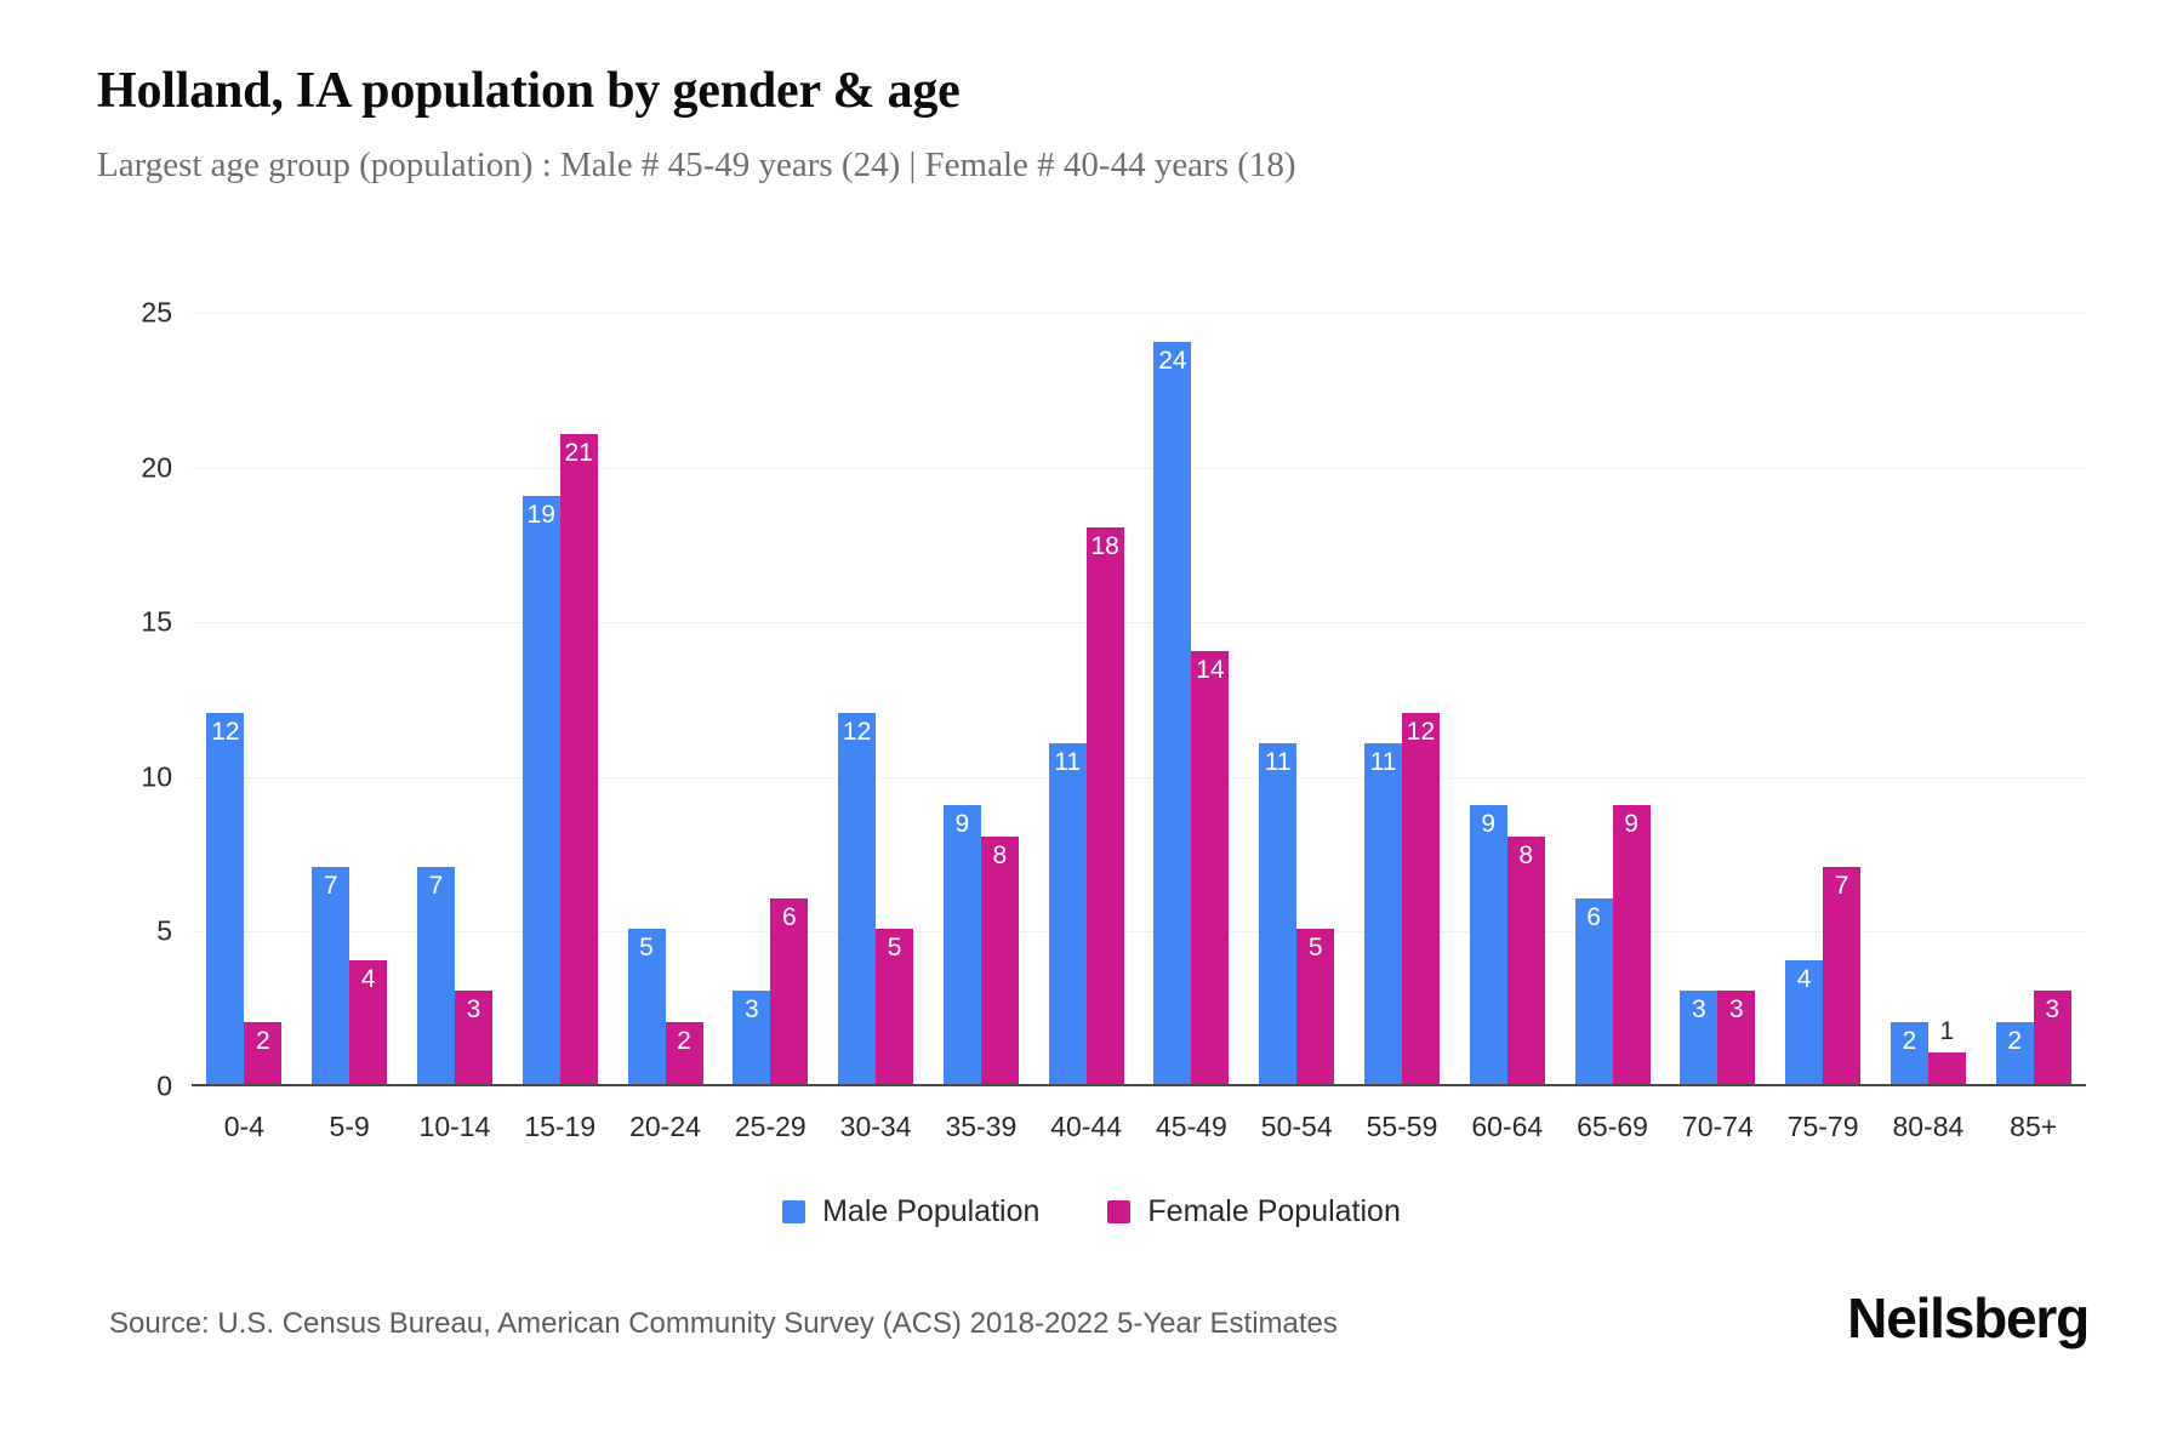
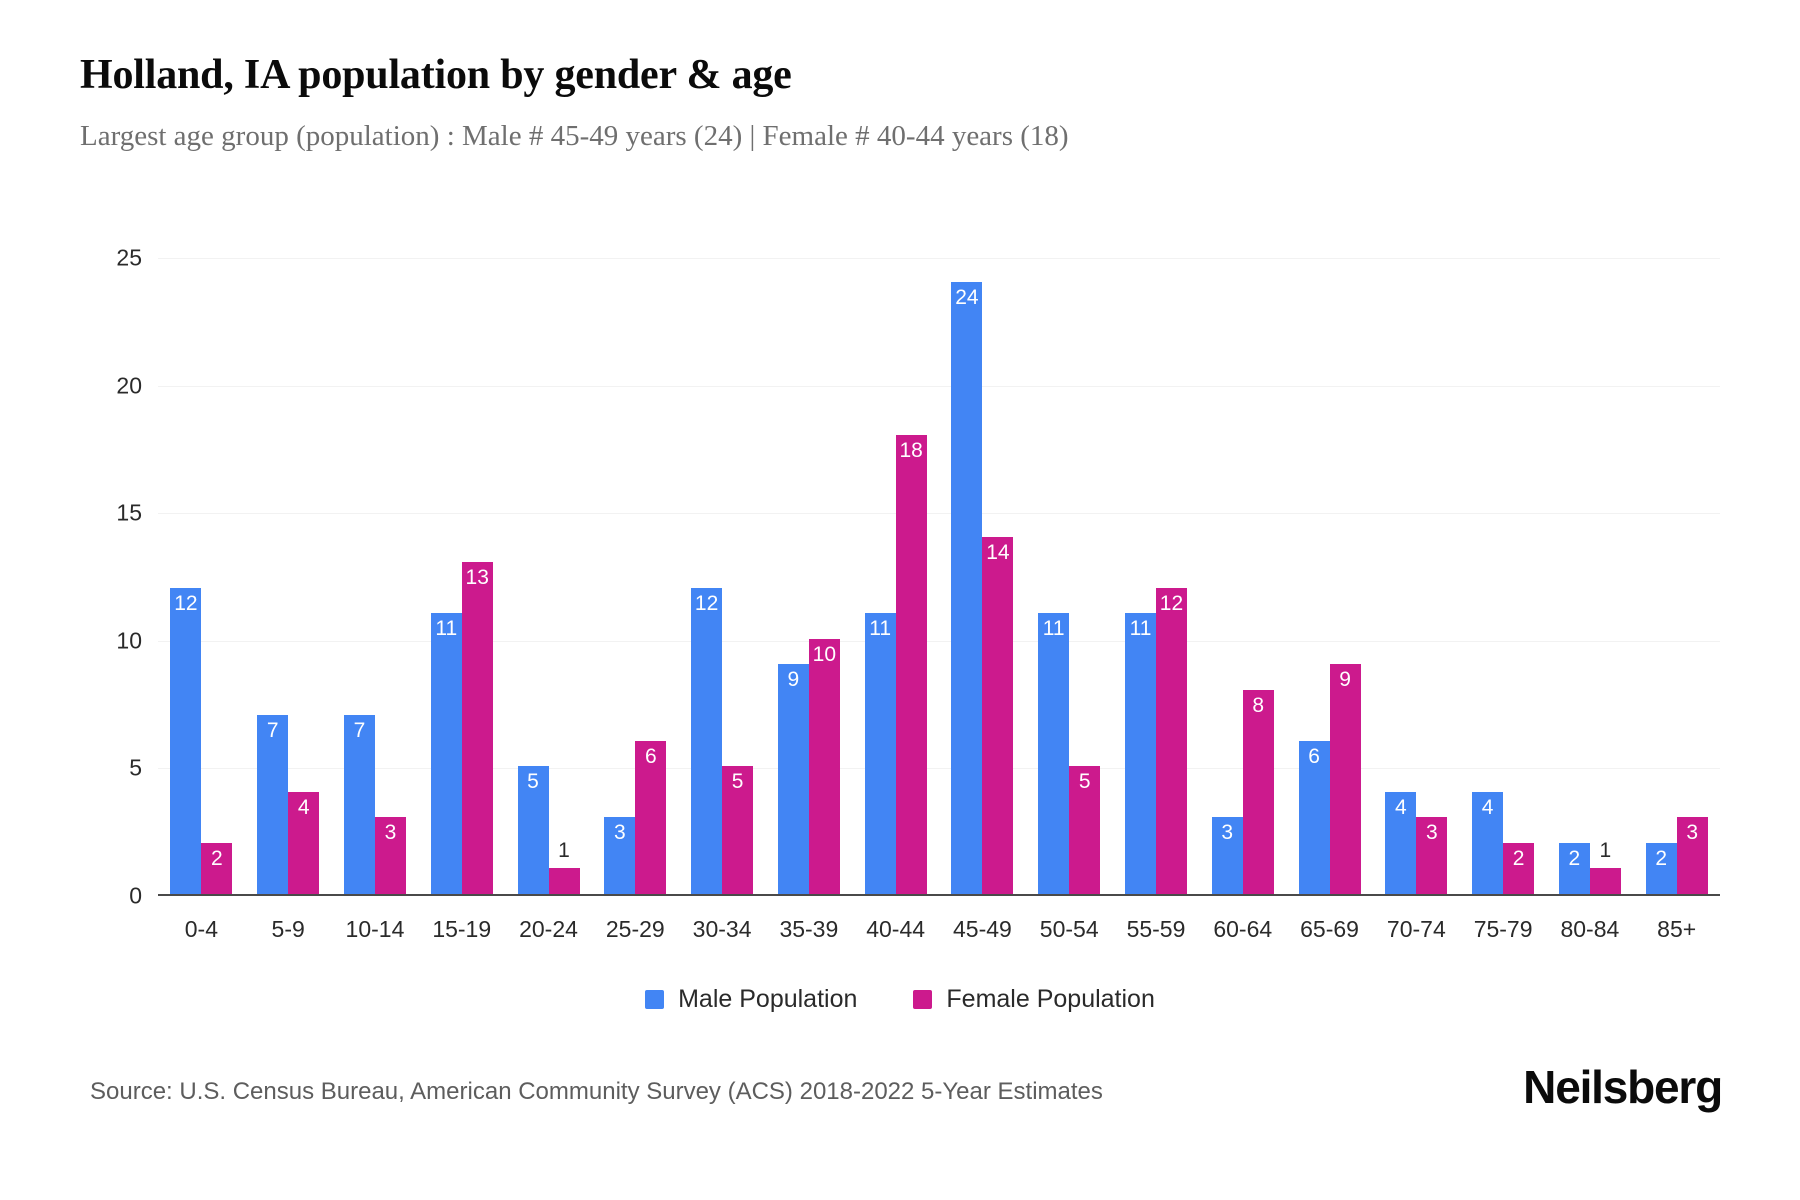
Male Population/15-19: 19 -> 11
Female Population/15-19: 21 -> 13
Female Population/20-24: 2 -> 1
Female Population/35-39: 8 -> 10
Male Population/60-64: 9 -> 3
Male Population/70-74: 3 -> 4
Female Population/75-79: 7 -> 2
